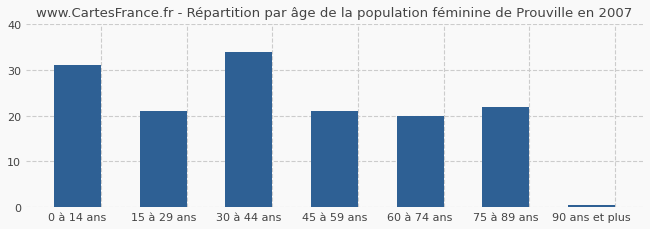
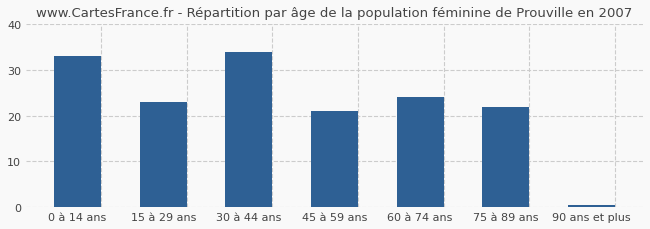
0 à 14 ans: 31.0 -> 33.0
15 à 29 ans: 21.0 -> 23.0
60 à 74 ans: 20.0 -> 24.0
